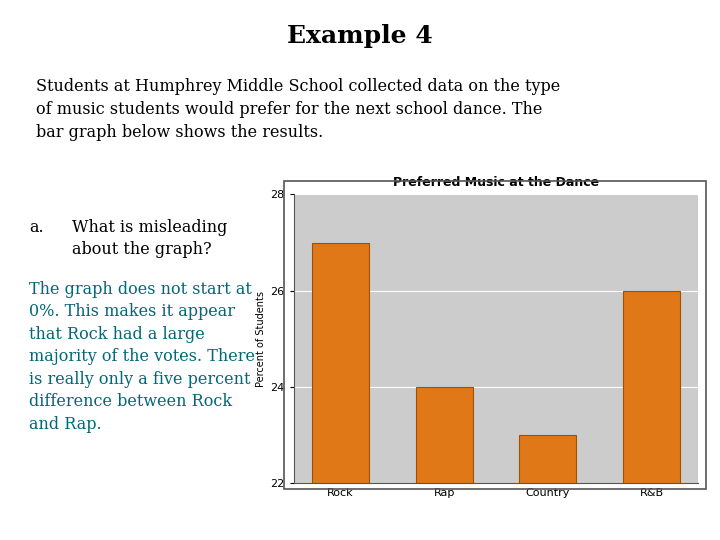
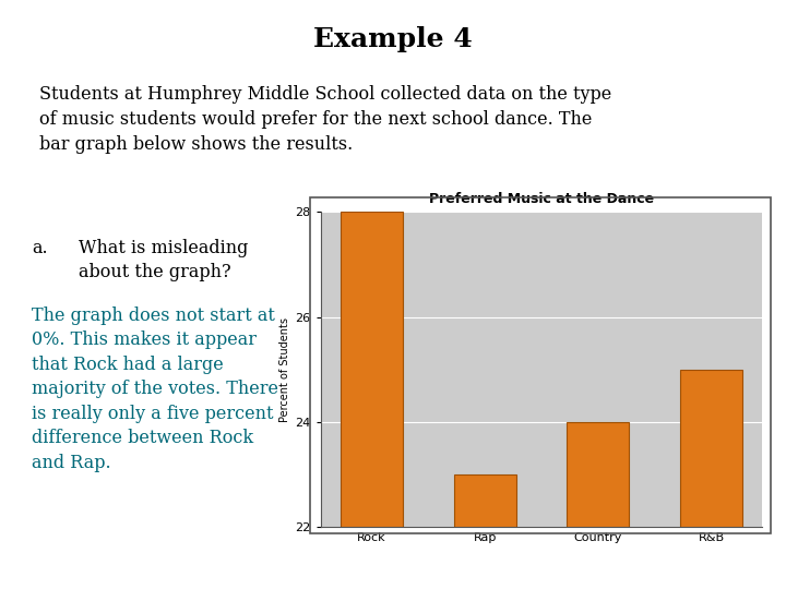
Rock: 27 -> 28
Rap: 24 -> 23
Country: 23 -> 24
R&B: 26 -> 25
